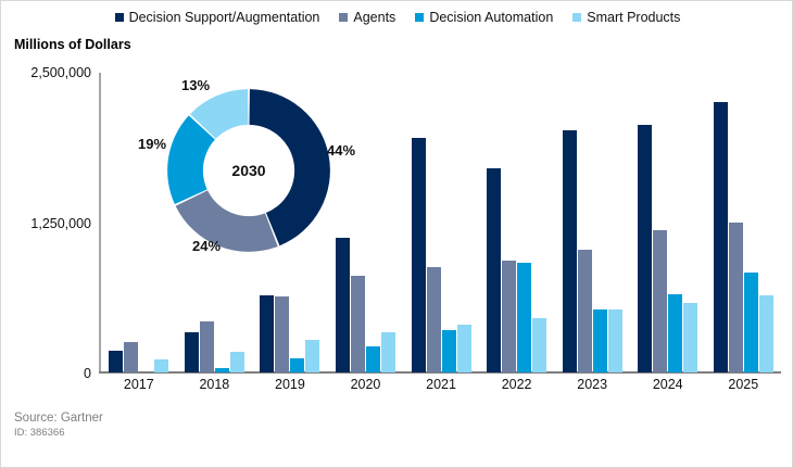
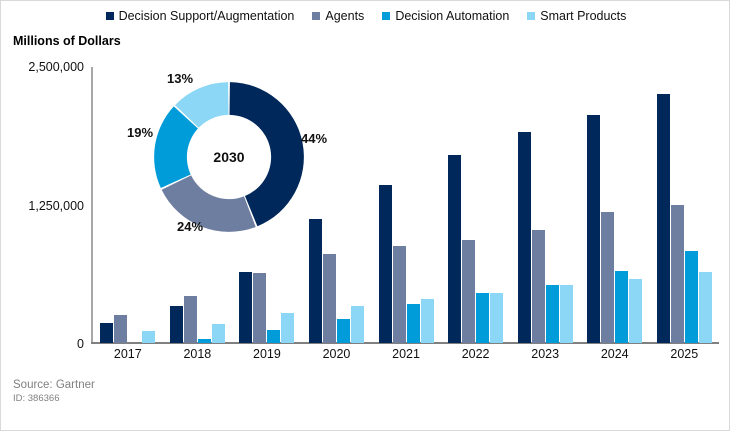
Decision Support/Augmentation/2021: 1950000 -> 1430000
Decision Automation/2022: 910000 -> 450000
Decision Support/Augmentation/2023: 2010000 -> 1900000
